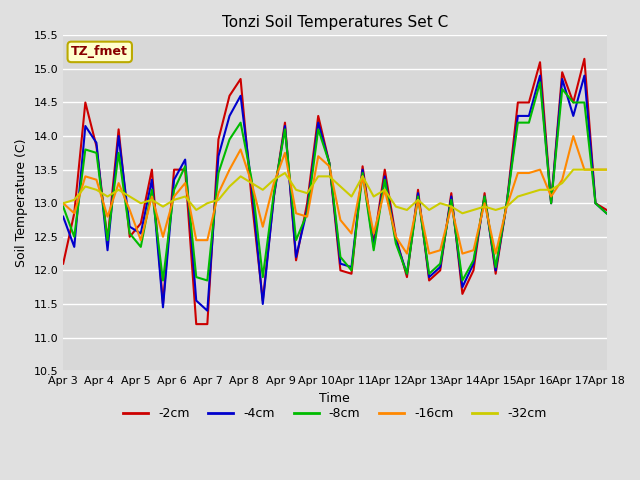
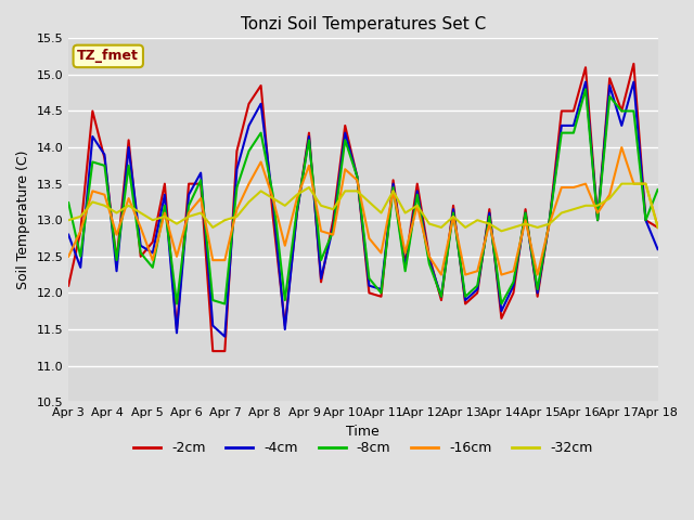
-8cm/Apr 3: 12.95 -> 13.24
-16cm/Apr 3: 13.00 -> 12.50
-4cm/Apr 18: 12.85 -> 12.60
-8cm/Apr 18: 12.85 -> 13.42
-16cm/Apr 18: 13.50 -> 12.92
-32cm/Apr 18: 13.50 -> 12.90
